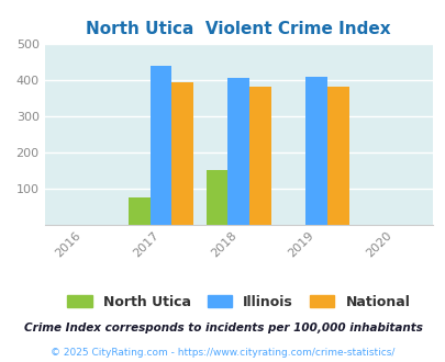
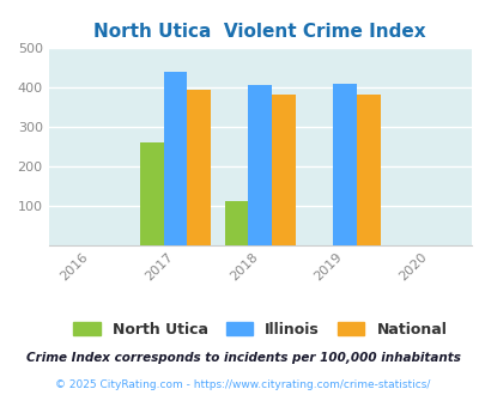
North Utica/2017: 75 -> 260
North Utica/2018: 150 -> 110
